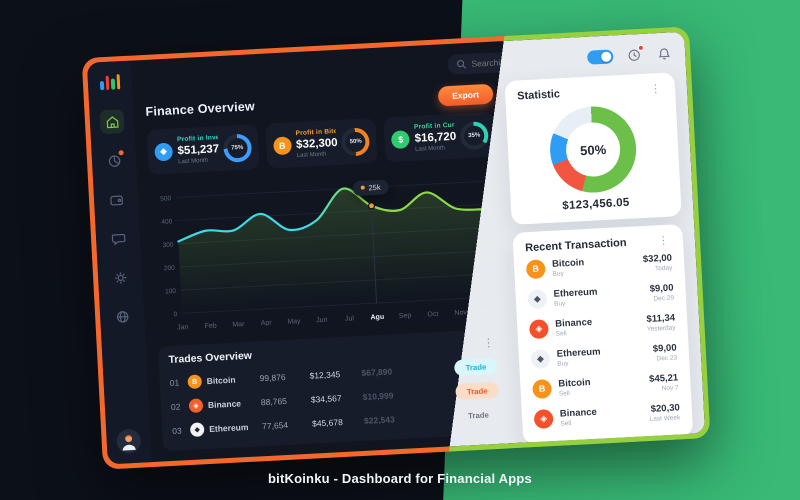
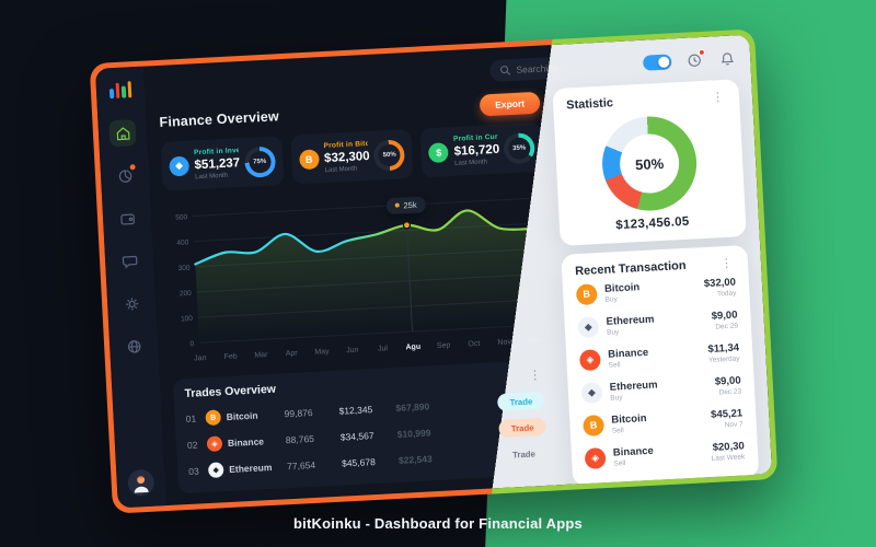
Jul: 500 -> 390
